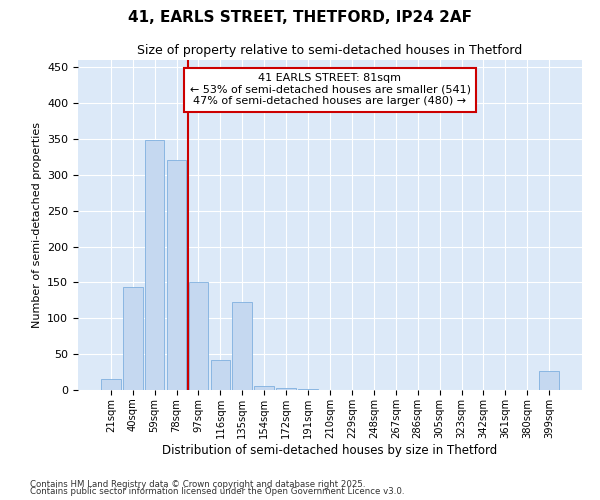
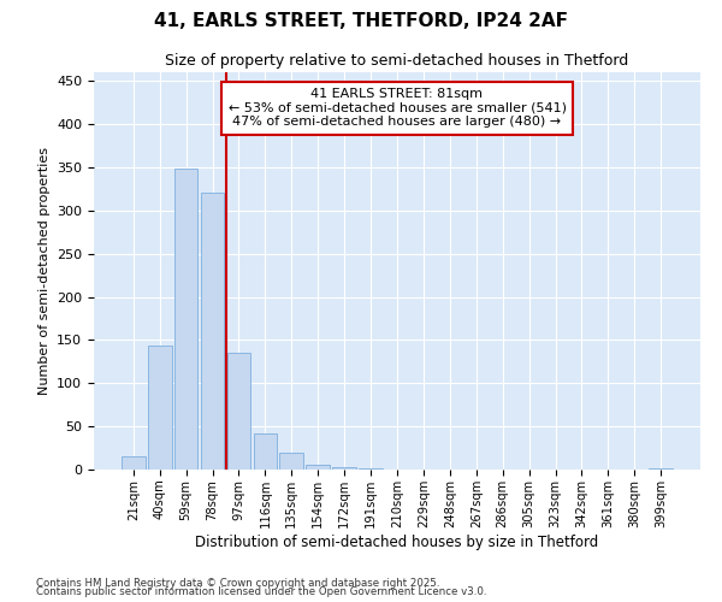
97sqm: 150 -> 135
135sqm: 122 -> 19
399sqm: 26 -> 1
